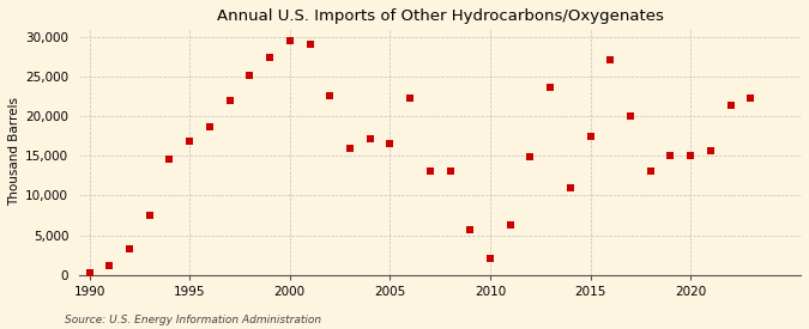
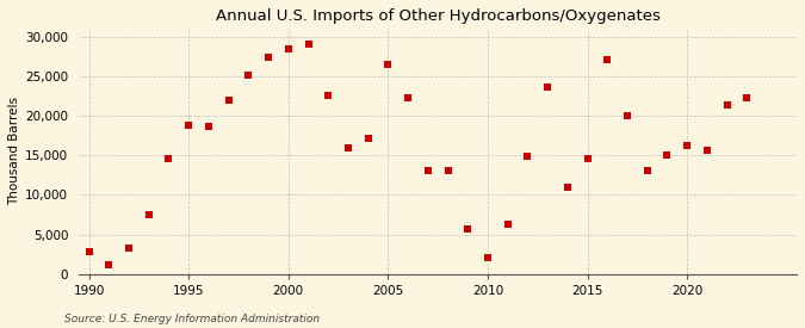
1990: 300 -> 2,800
1995: 16,800 -> 18,800
2000: 29,500 -> 28,400
2005: 16,600 -> 26,400
2015: 17,500 -> 14,600
2020: 15,000 -> 16,200
